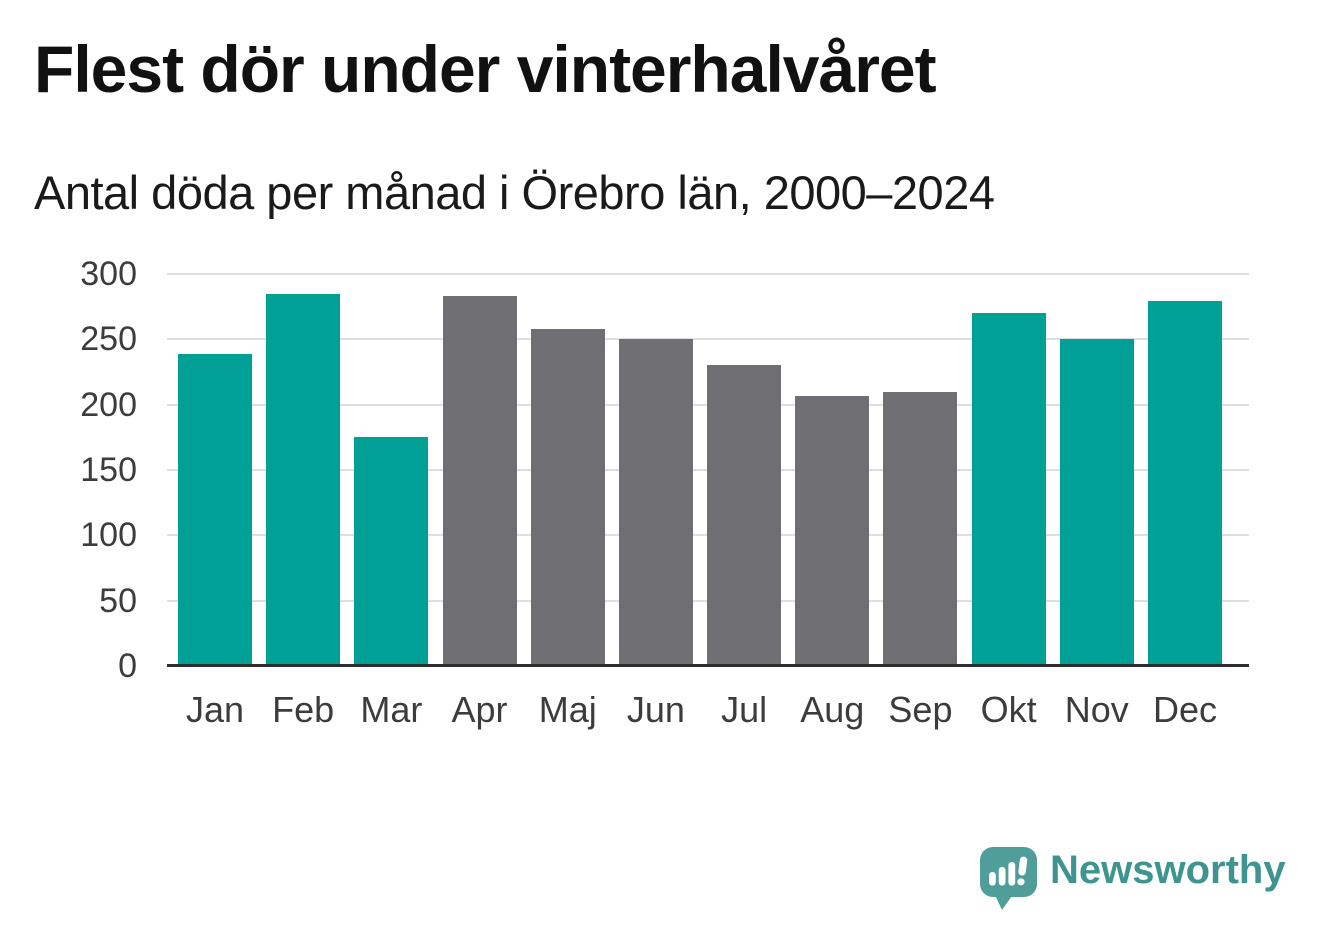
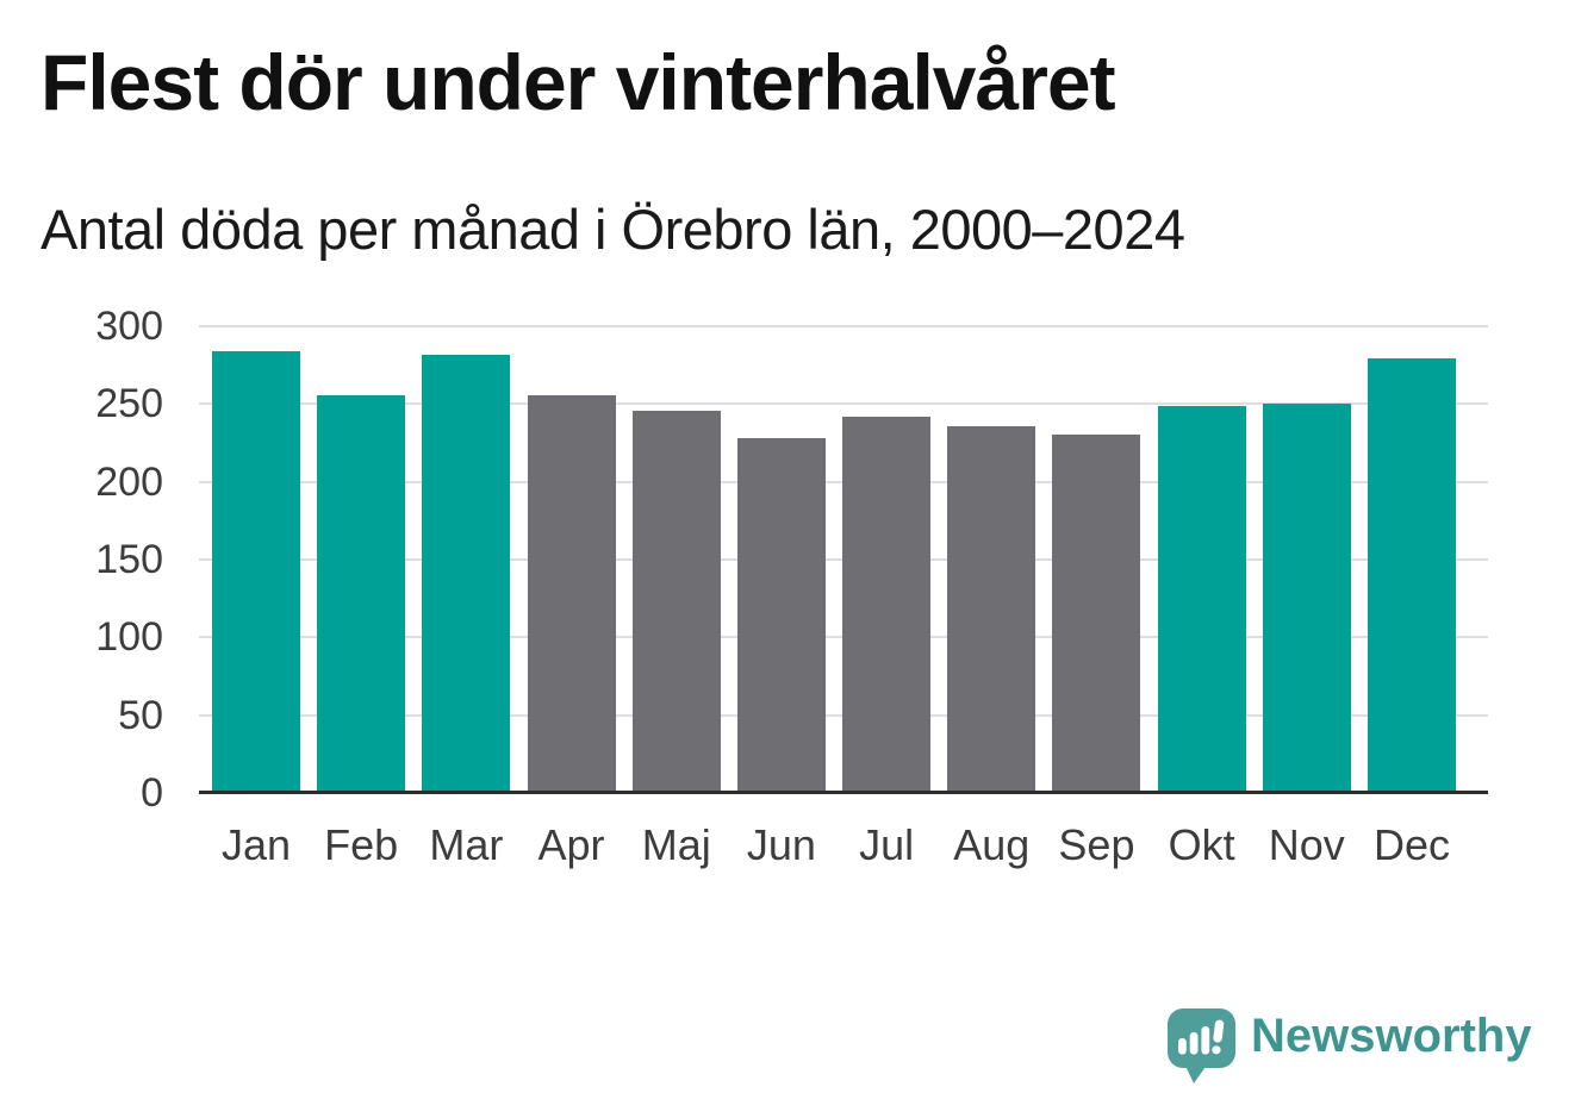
Jan: 239 -> 284
Feb: 285 -> 256
Mar: 175 -> 282
Apr: 283 -> 256
Maj: 258 -> 246
Jun: 250 -> 228
Jul: 230 -> 242
Aug: 207 -> 236
Sep: 210 -> 230
Okt: 270 -> 249
